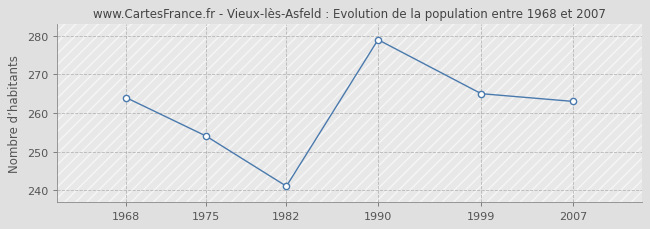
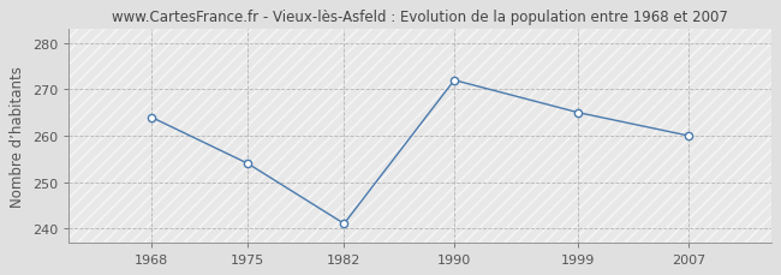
1990: 279 -> 272
2007: 263 -> 260
